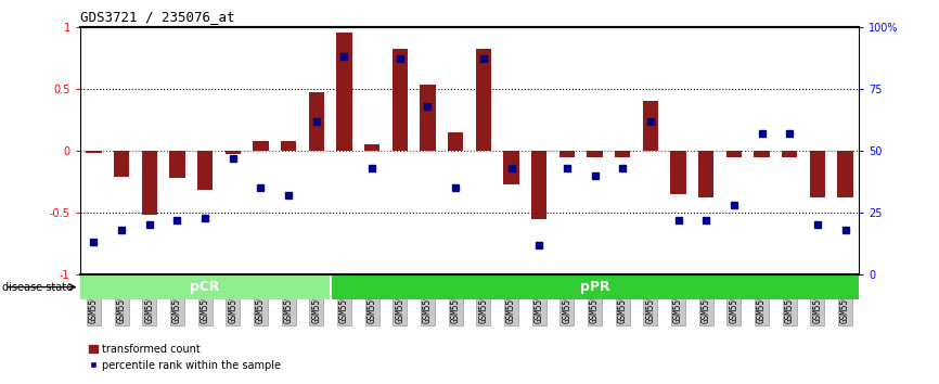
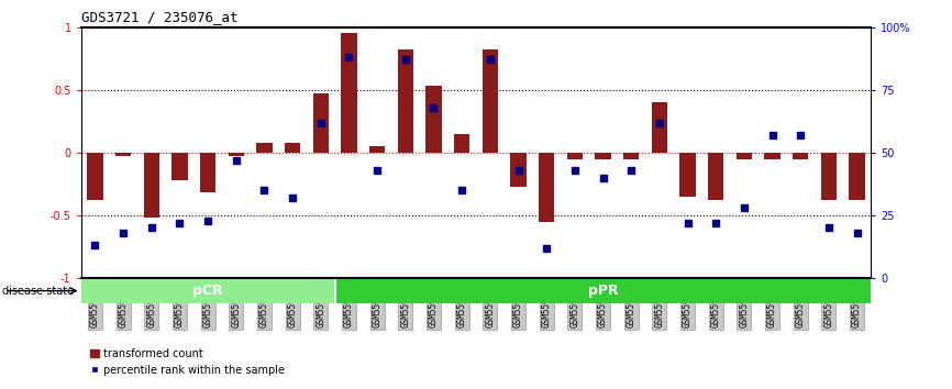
GSM559062: -0.02 -> -0.38
GSM559063: -0.21 -> -0.03
